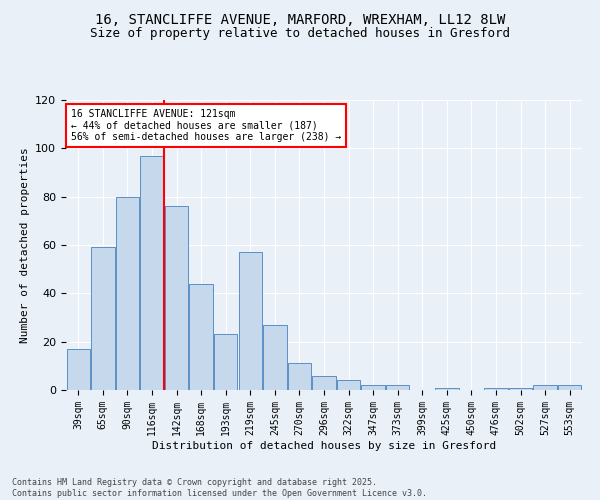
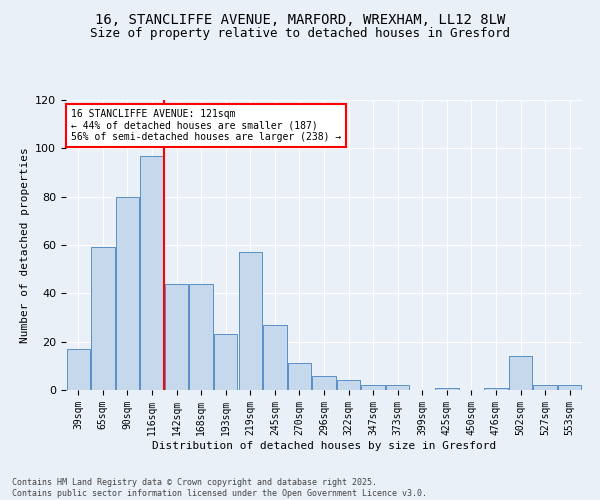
142sqm: 76 -> 44
502sqm: 1 -> 14
